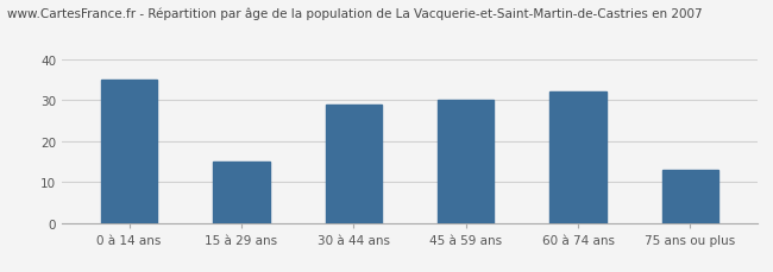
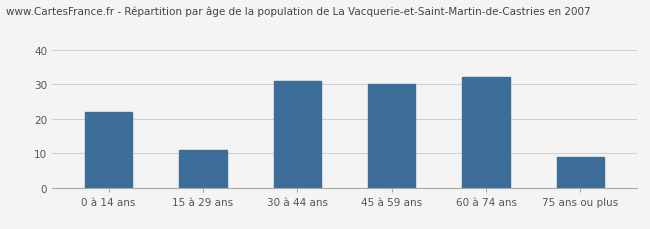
0 à 14 ans: 35 -> 22
15 à 29 ans: 15 -> 11
30 à 44 ans: 29 -> 31
75 ans ou plus: 13 -> 9
